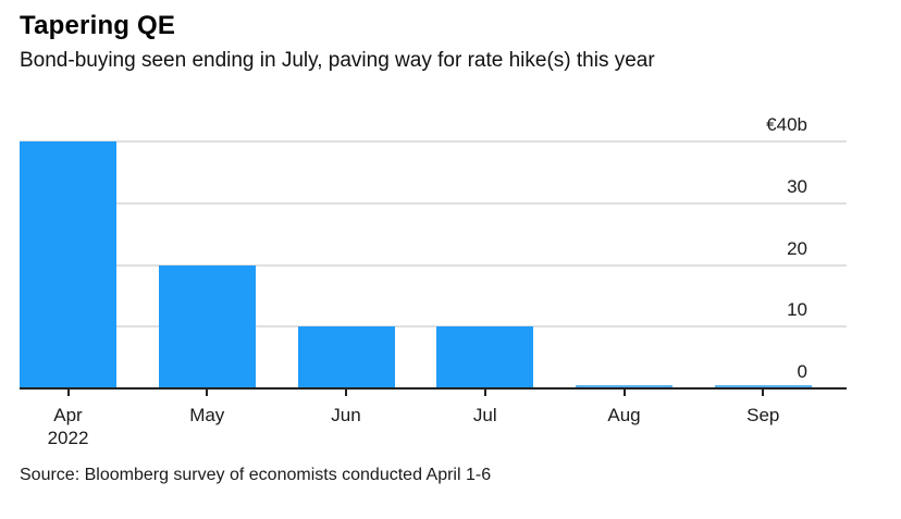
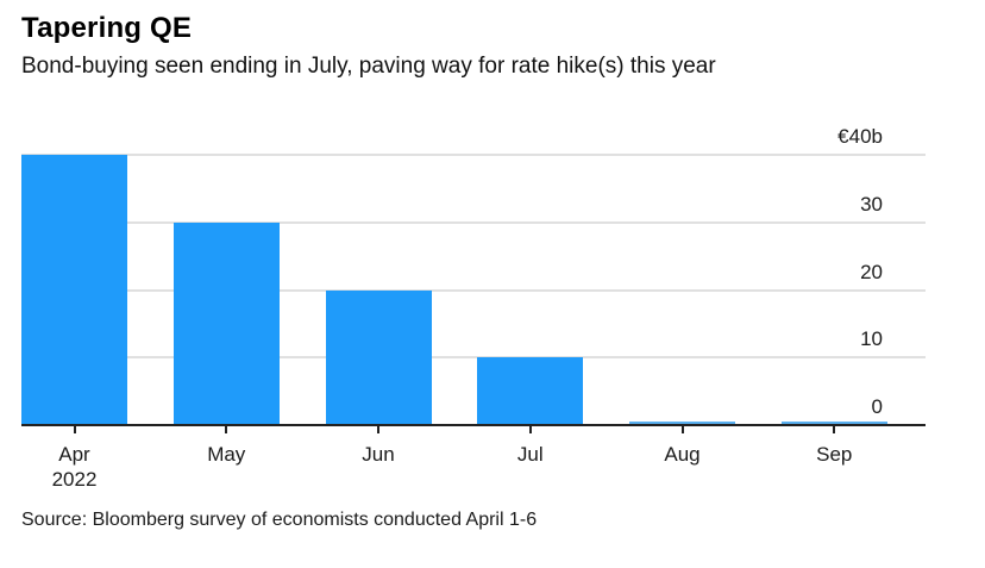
May: €20b -> €30b
Jun: €10b -> €20b
